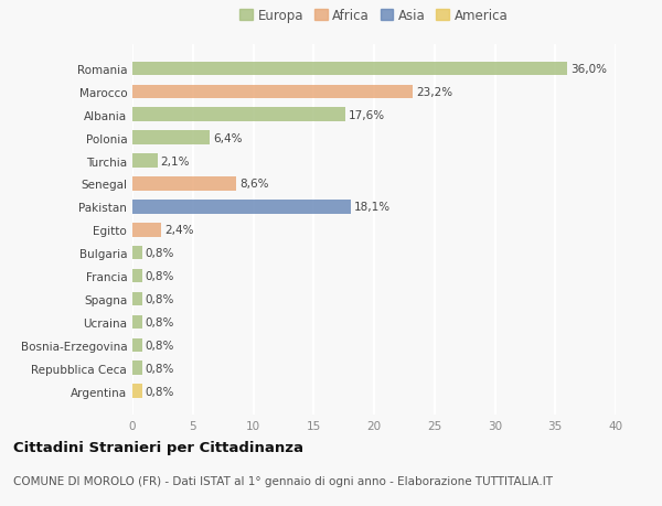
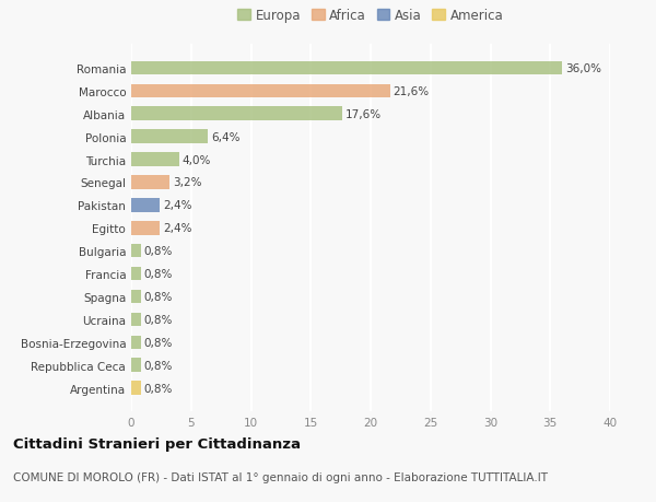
Marocco: 23,2% -> 21,6%
Turchia: 2,1% -> 4,0%
Senegal: 8,6% -> 3,2%
Pakistan: 18,1% -> 2,4%
